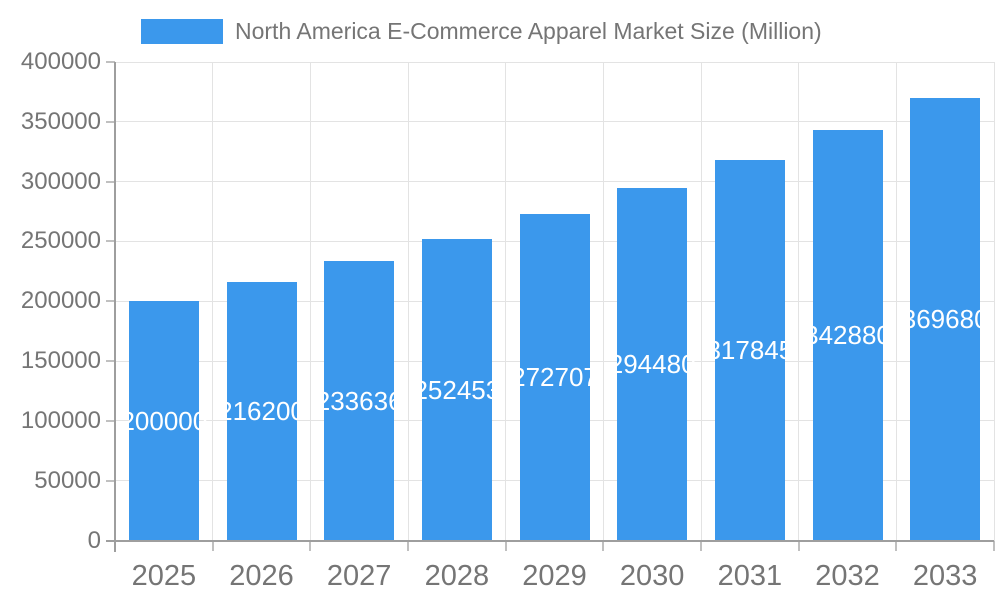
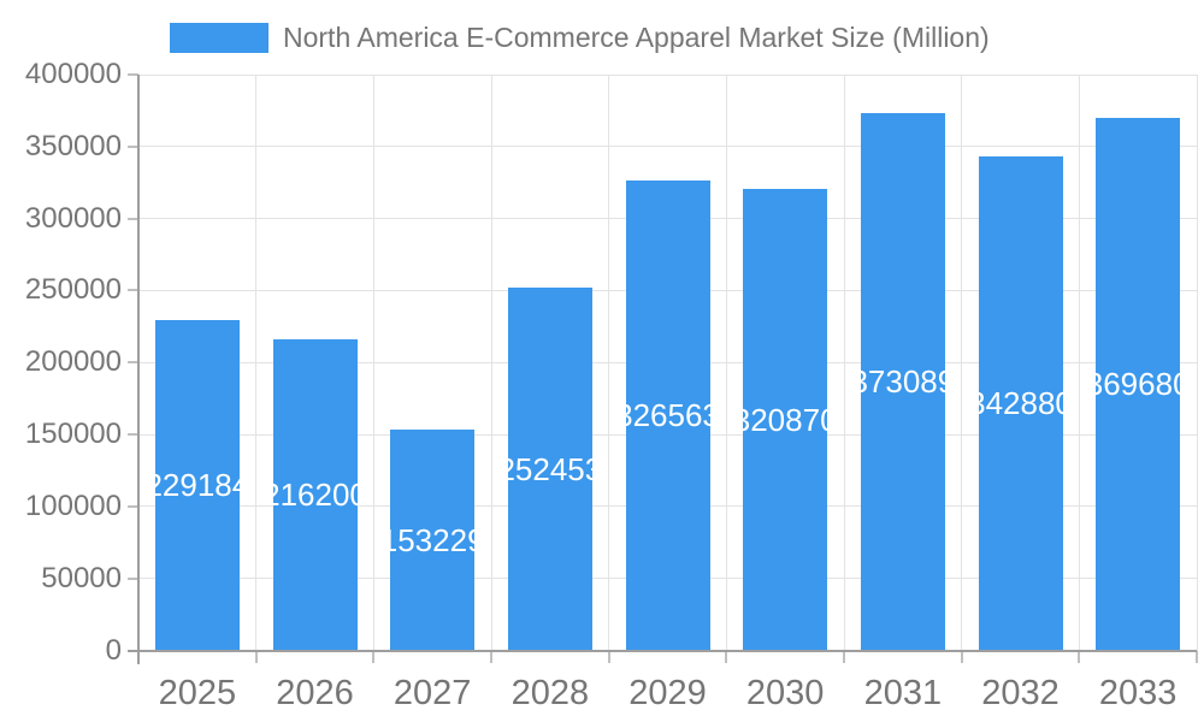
2025: 200000 -> 229184
2027: 233636 -> 153229
2029: 272707 -> 326563
2030: 294480 -> 320870
2031: 317845 -> 373089
